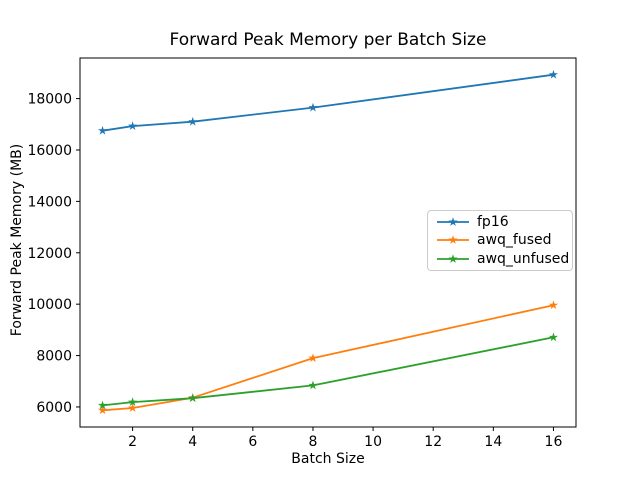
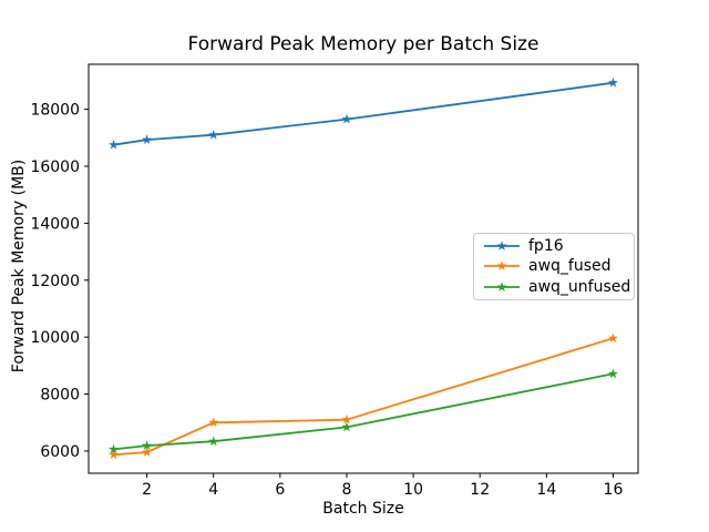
awq_fused/4: 6400 -> 7000
awq_fused/8: 7900 -> 7100
